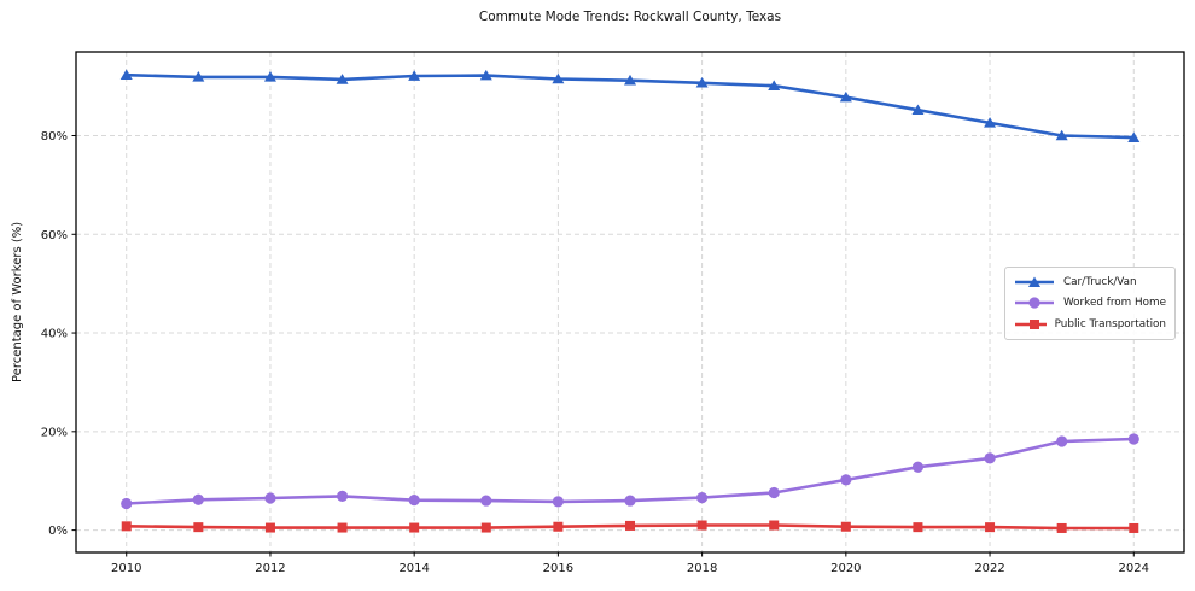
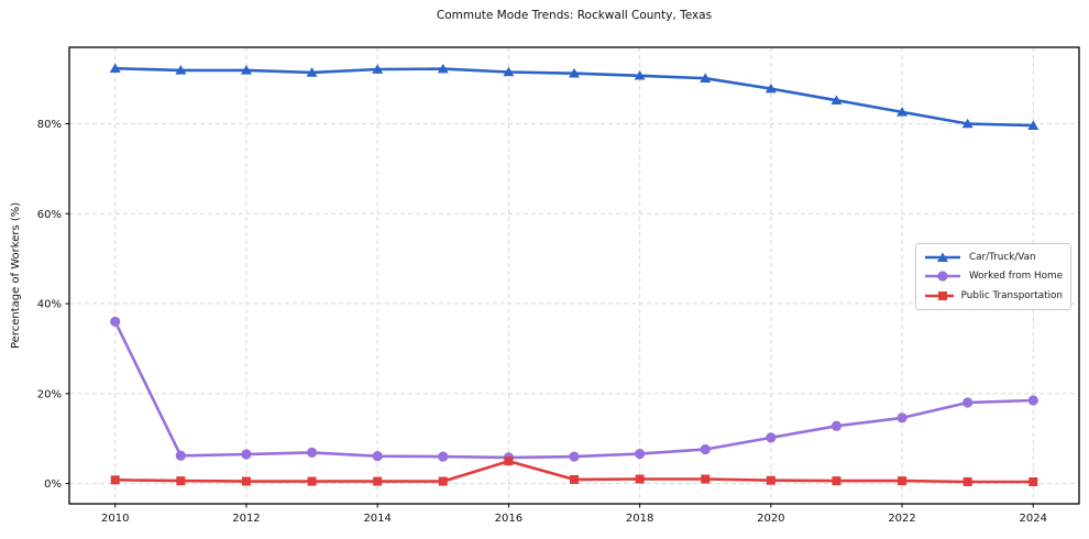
Worked from Home/2010: 5% -> 36%
Public Transportation/2016: 1% -> 5%
